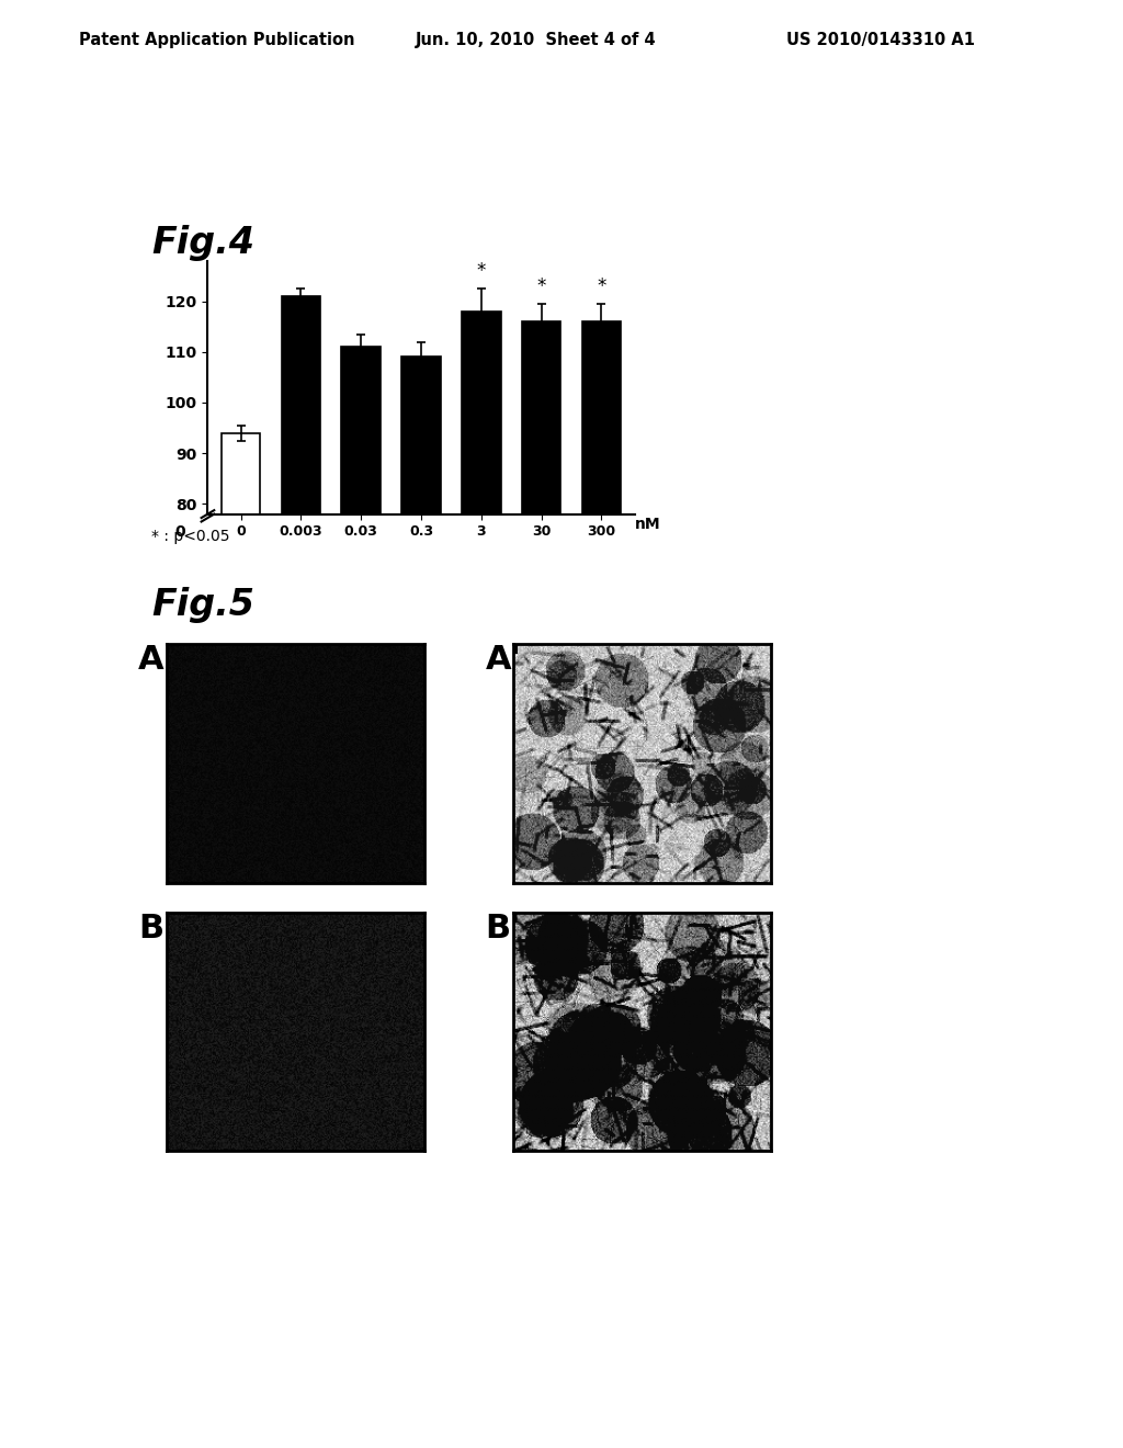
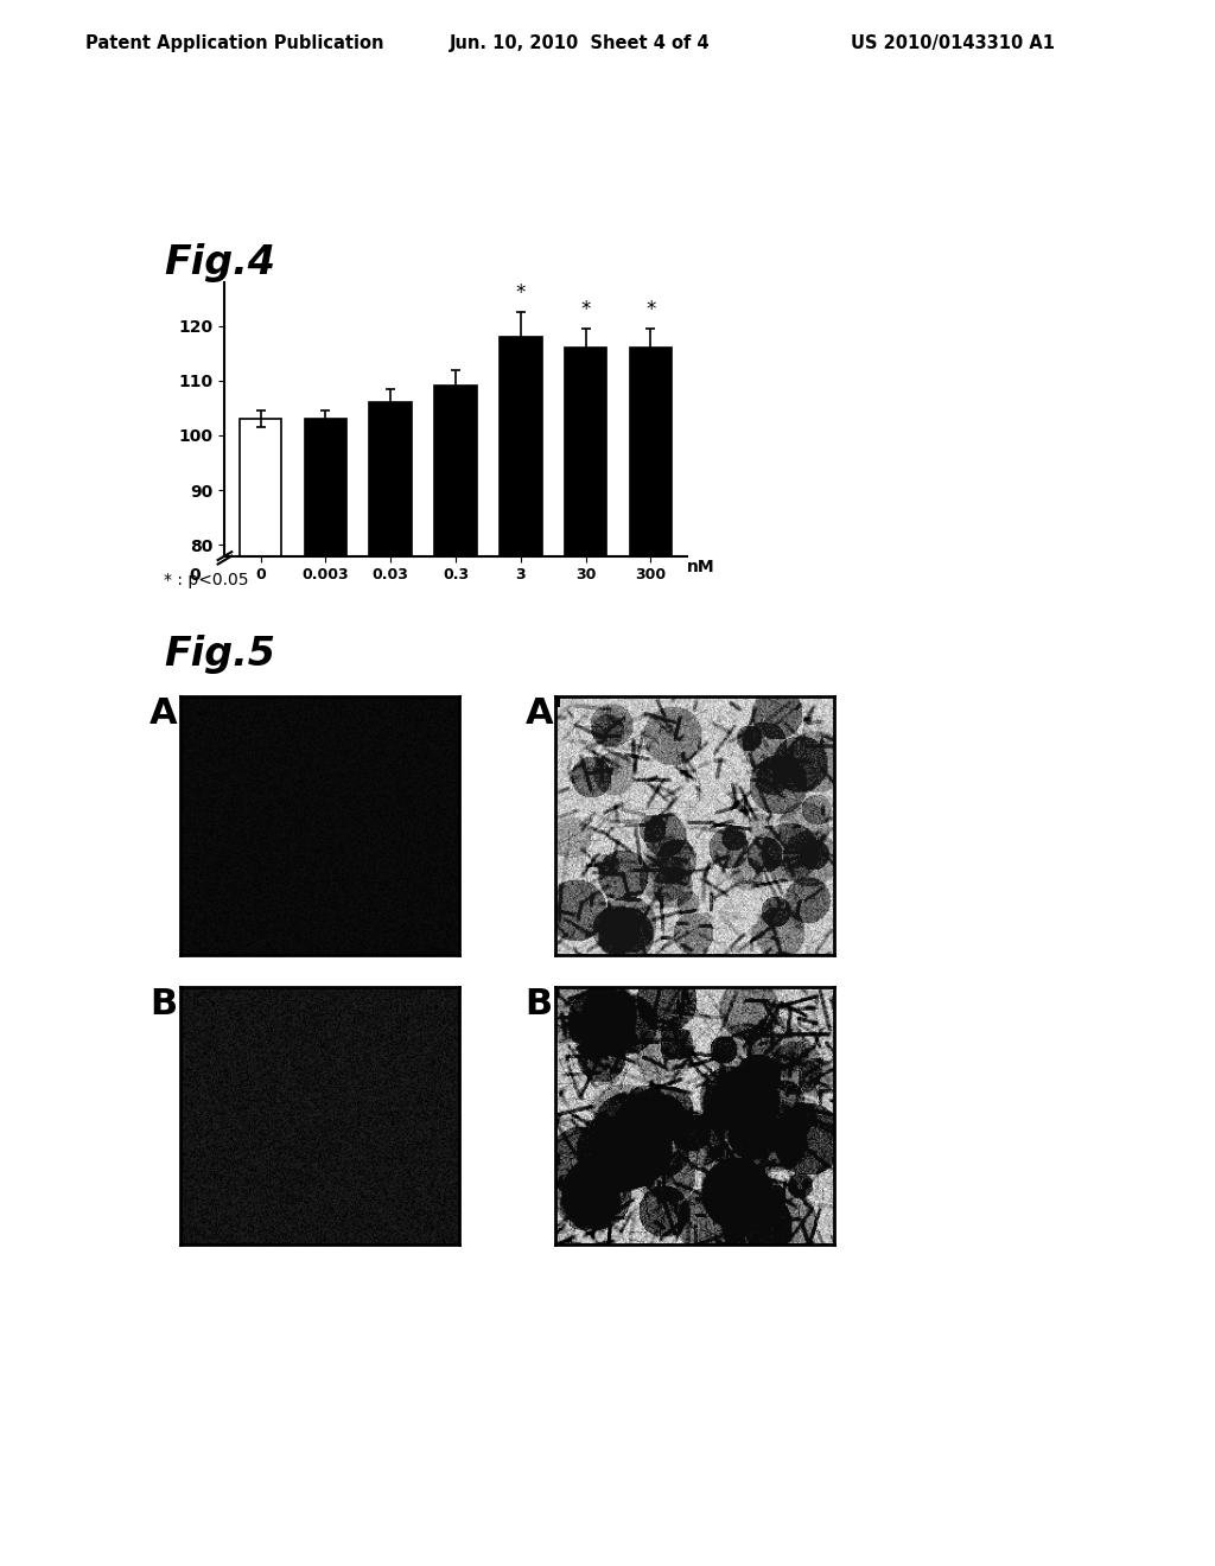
0: 94 -> 103
0.003: 121 -> 103
0.03: 111 -> 106
